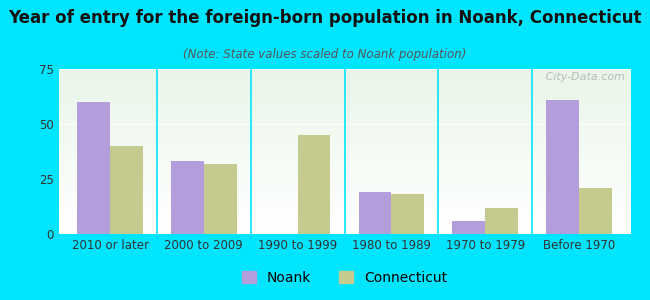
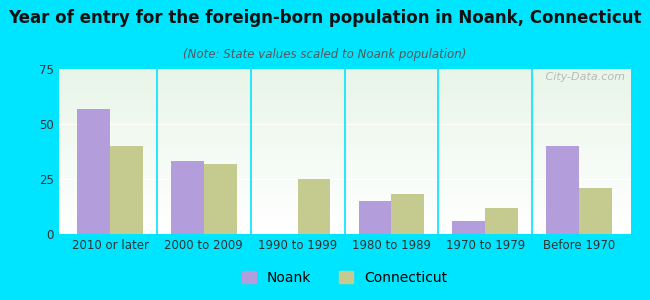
Noank/2010 or later: 60 -> 57
Connecticut/1990 to 1999: 45 -> 25
Noank/1980 to 1989: 19 -> 15
Noank/Before 1970: 61 -> 40
